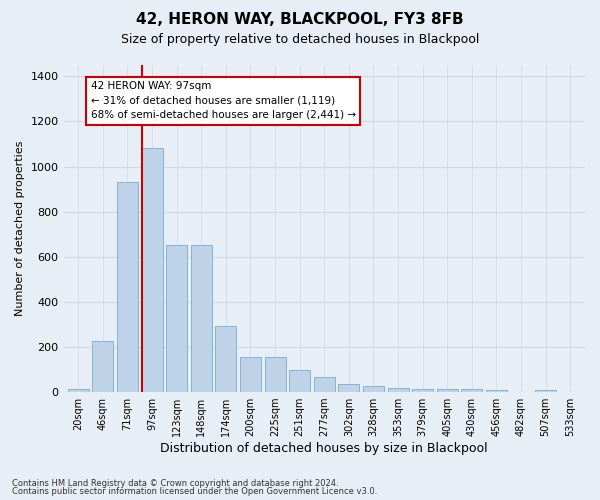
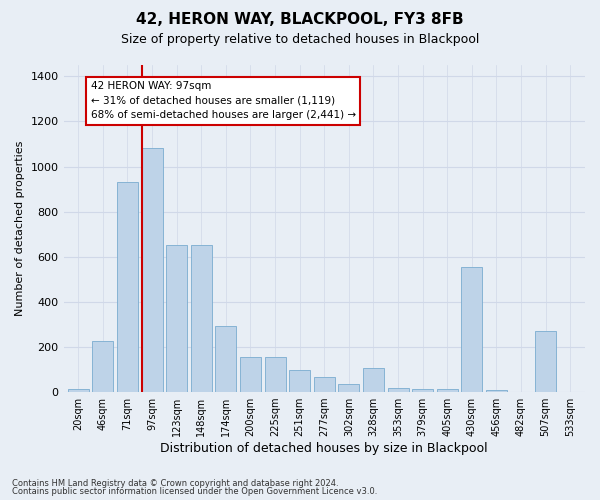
328sqm: 25 -> 105
430sqm: 12 -> 555
507sqm: 8 -> 270
